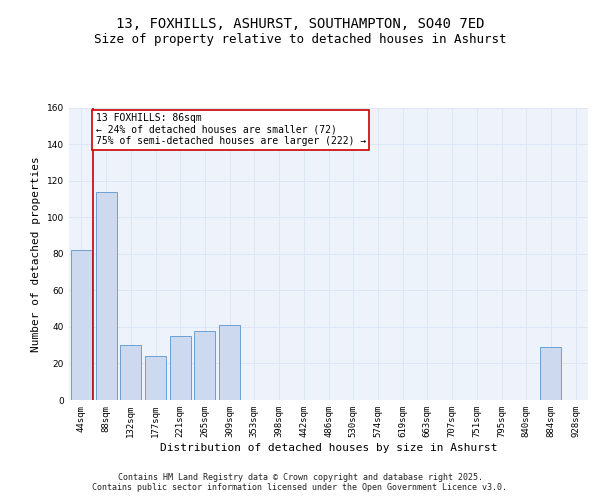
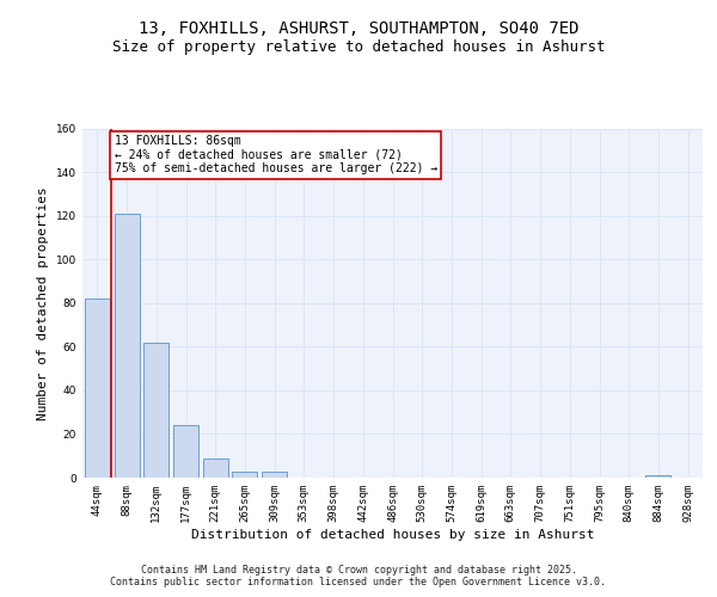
88sqm: 114 -> 121
132sqm: 30 -> 62
221sqm: 35 -> 9
265sqm: 38 -> 3
309sqm: 41 -> 3
884sqm: 29 -> 1
